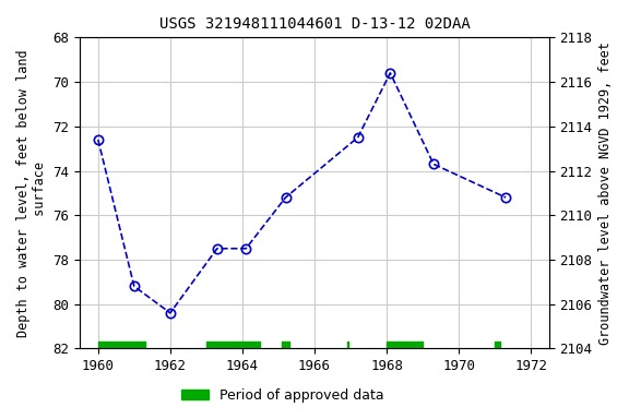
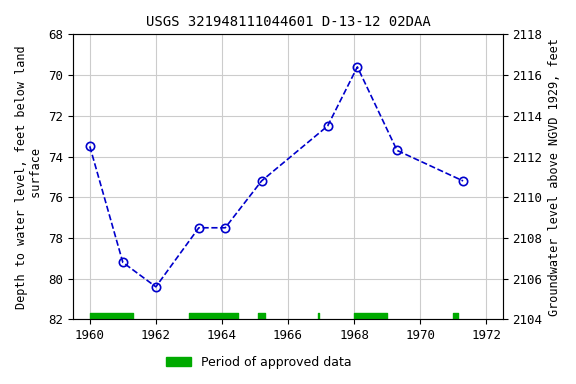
1960: 72.6 -> 73.5
